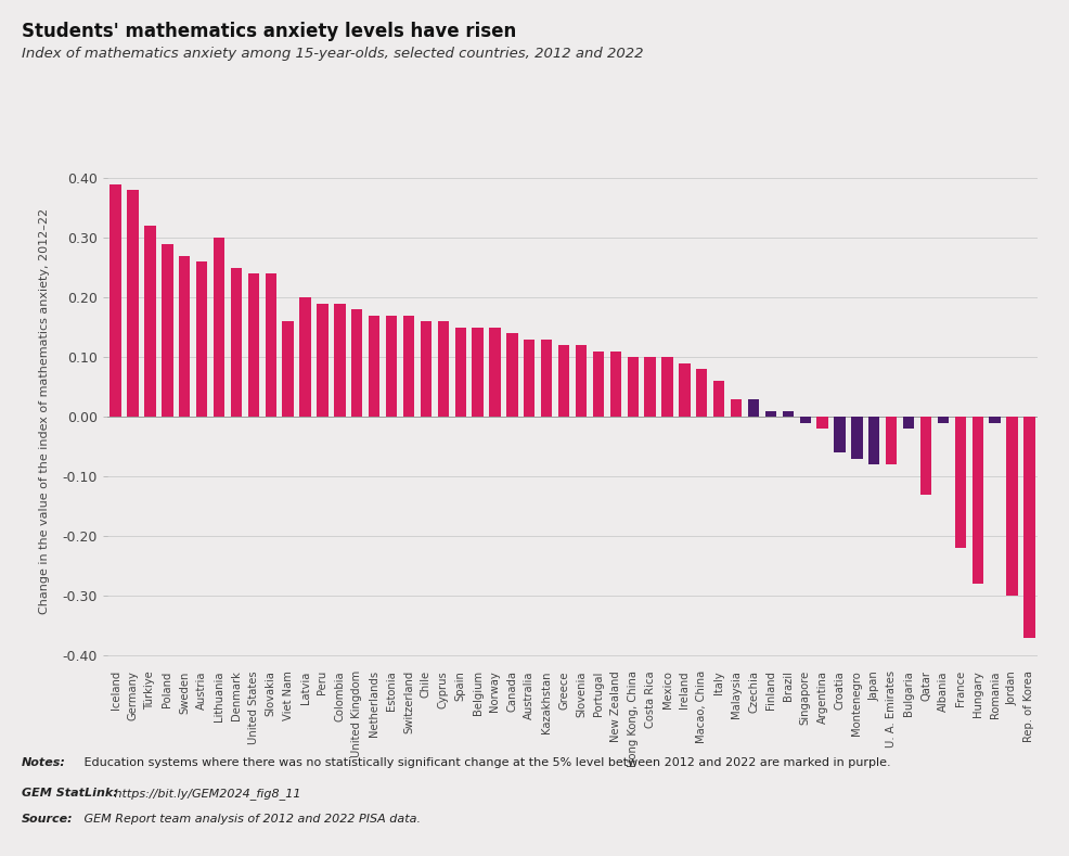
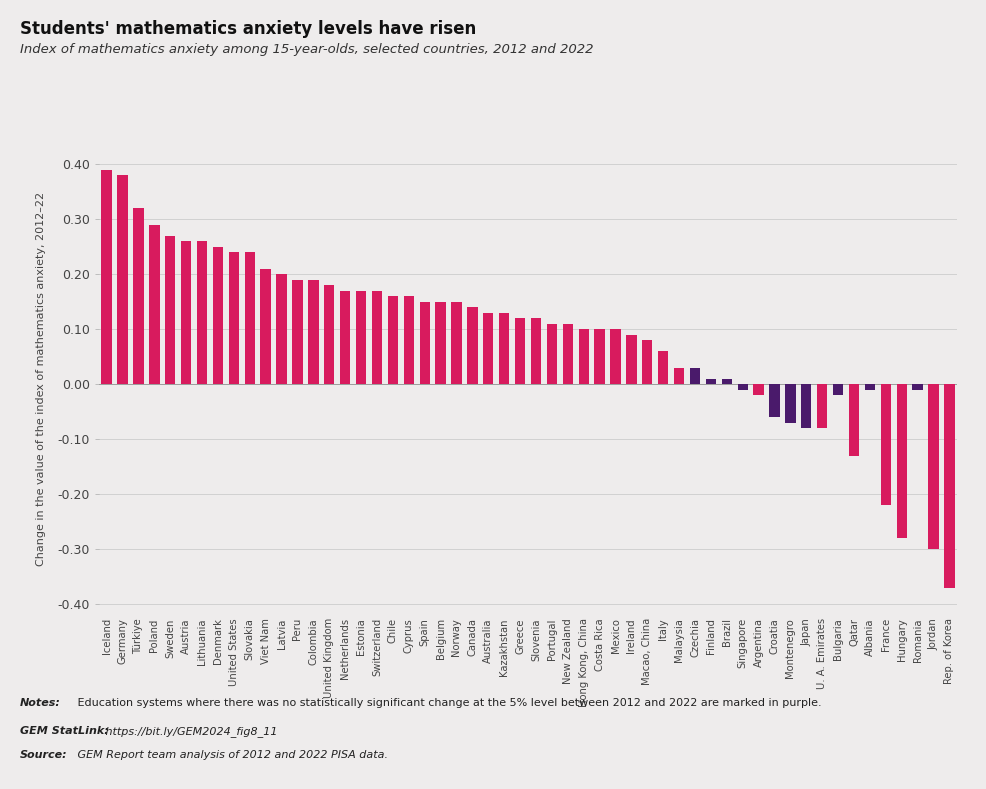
Lithuania: 0.30 -> 0.26
Viet Nam: 0.16 -> 0.21
